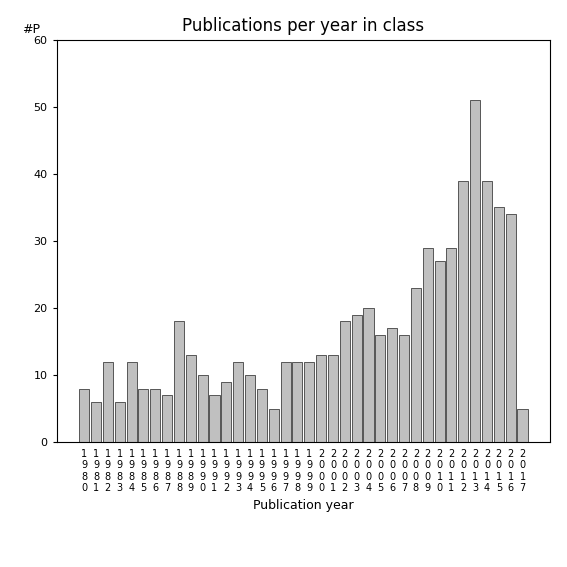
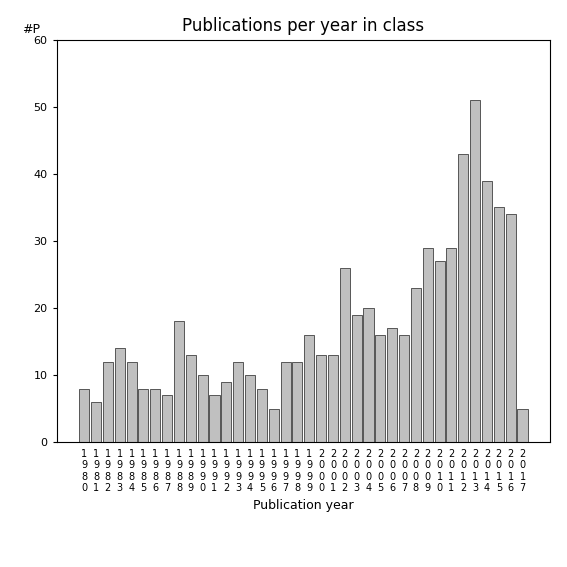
1 9 8 3: 6 -> 14
1 9 9 9: 12 -> 16
2 0 0 2: 18 -> 26
2 0 1 2: 39 -> 43
